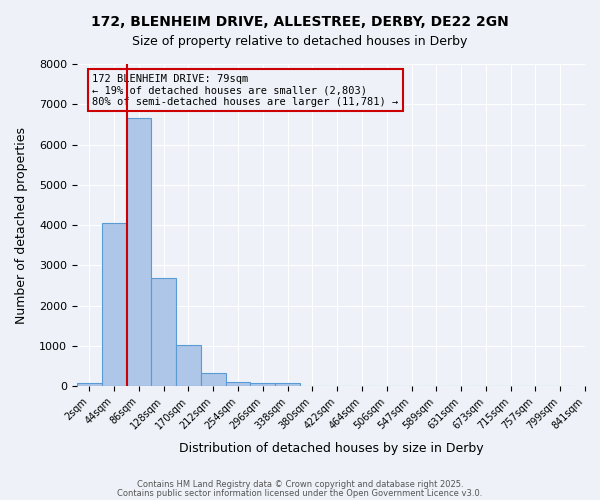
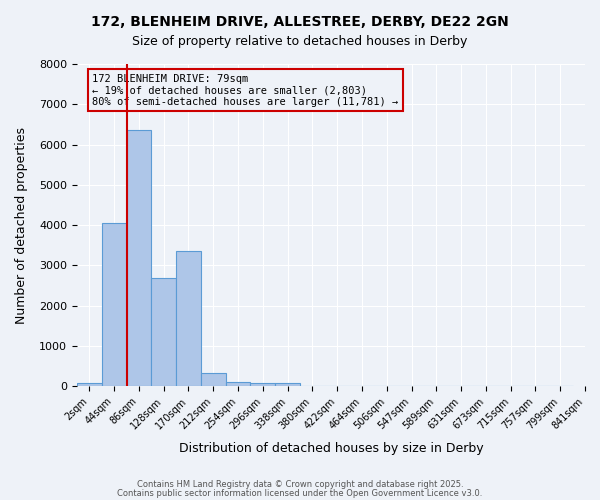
86sqm: 6650 -> 6350
170sqm: 1030 -> 3350
